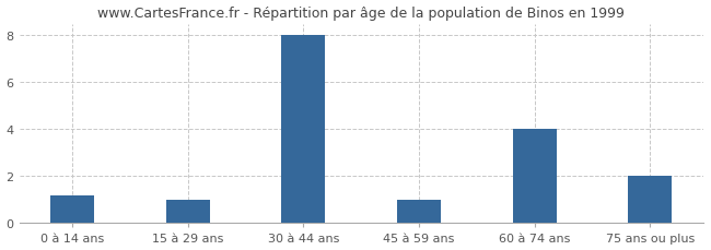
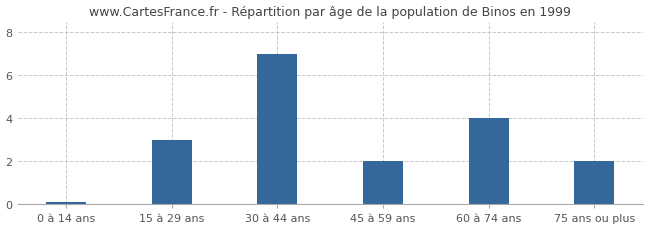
0 à 14 ans: 1.2 -> 0.1
15 à 29 ans: 1.0 -> 3.0
30 à 44 ans: 8.0 -> 7.0
45 à 59 ans: 1.0 -> 2.0
